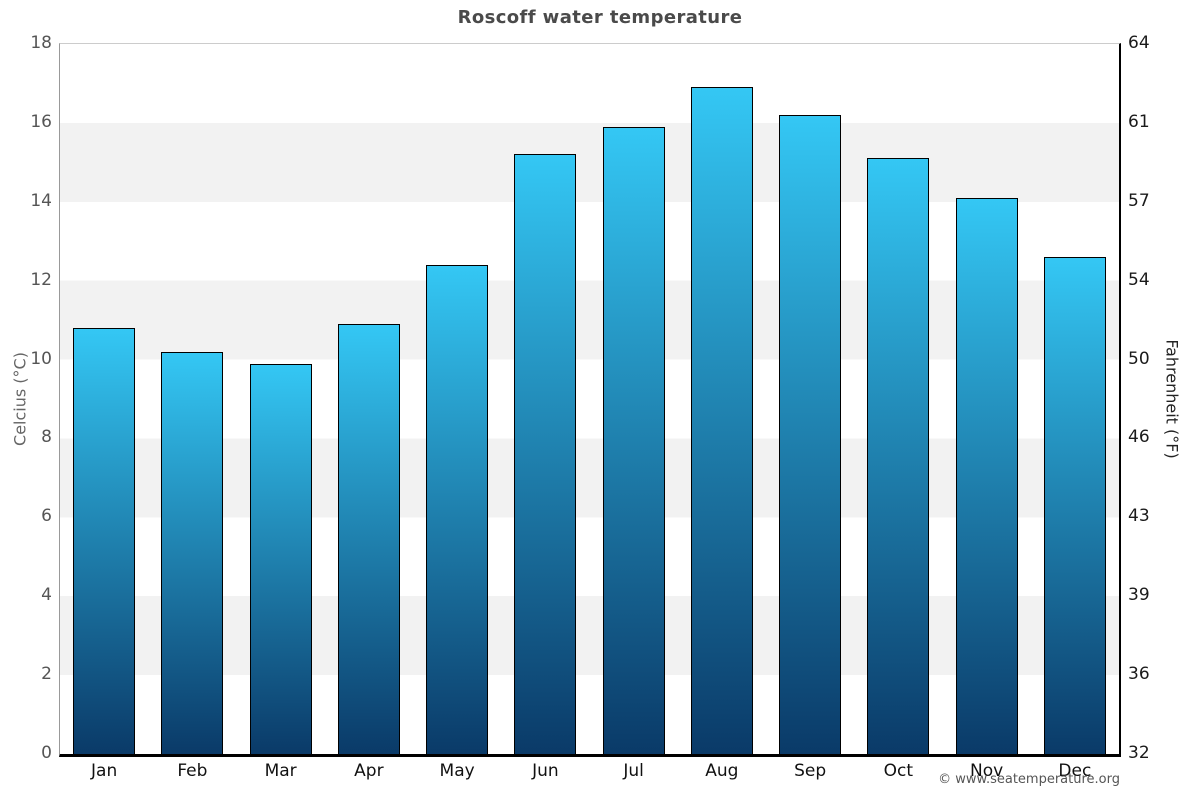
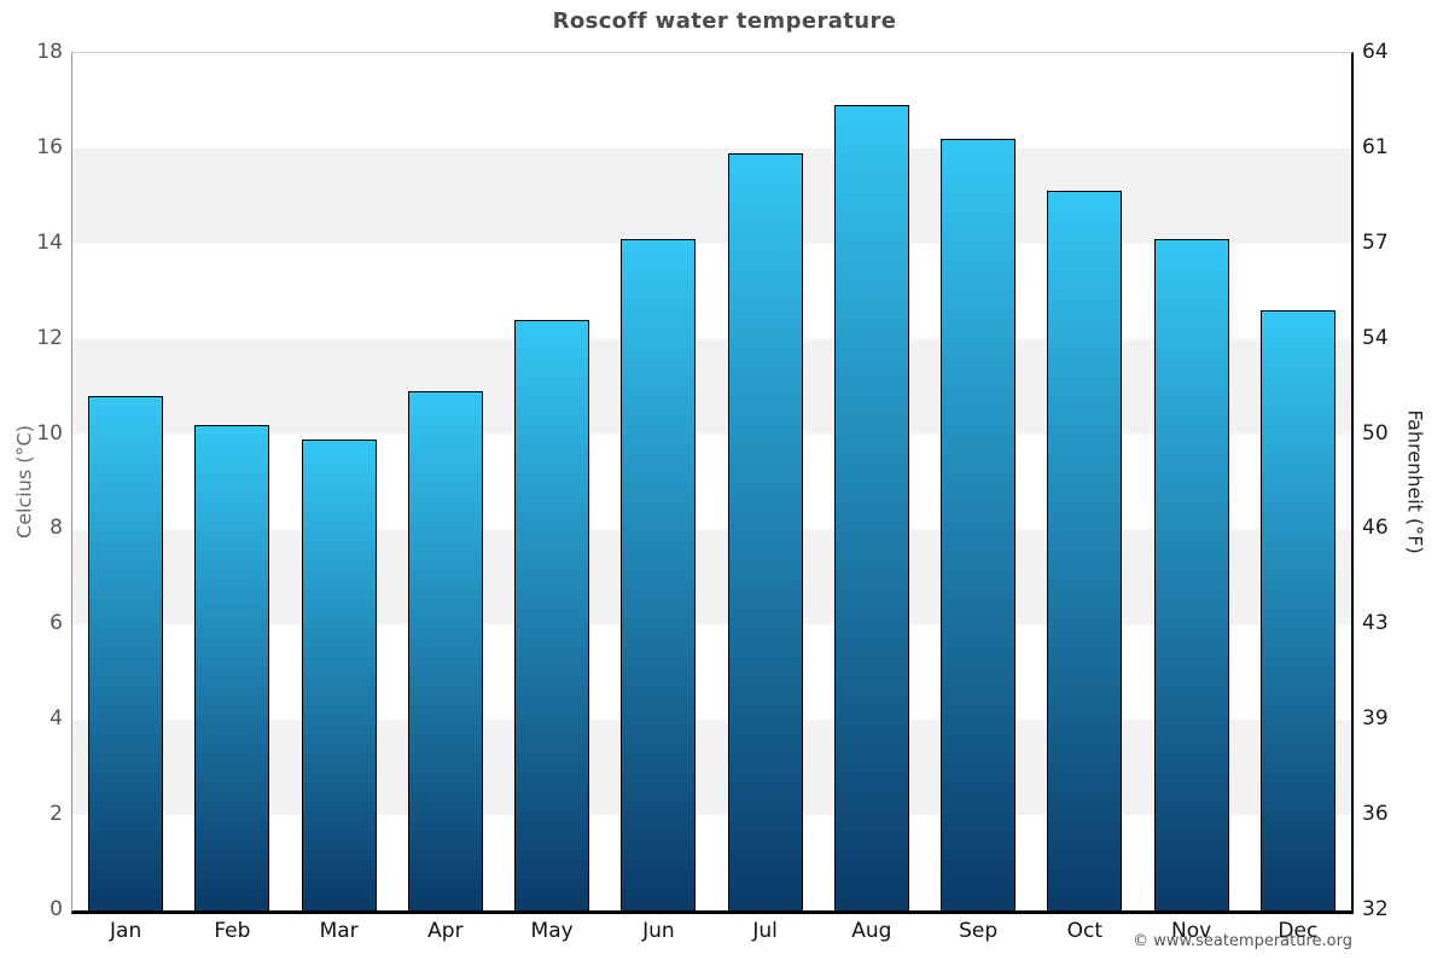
Jun: 15.2 -> 14.1
